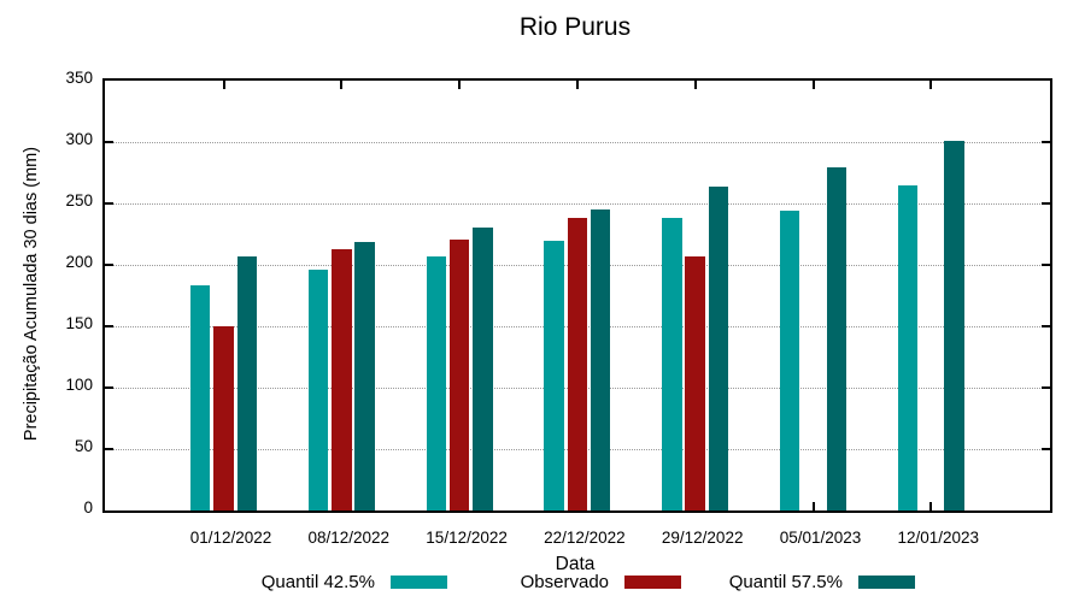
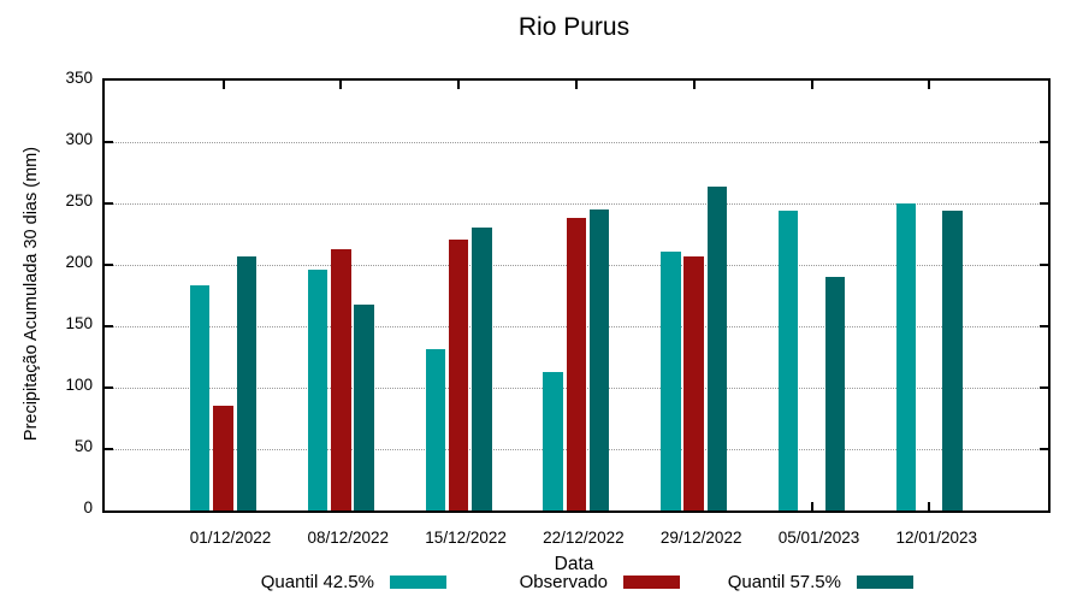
Observado/01/12/2022: 150 -> 85
Quantil 57.5%/08/12/2022: 219 -> 168
Quantil 42.5%/15/12/2022: 207 -> 131
Quantil 42.5%/22/12/2022: 220 -> 113
Quantil 42.5%/29/12/2022: 238 -> 211
Quantil 57.5%/05/01/2023: 279 -> 190
Quantil 42.5%/12/01/2023: 265 -> 250
Quantil 57.5%/12/01/2023: 301 -> 244
